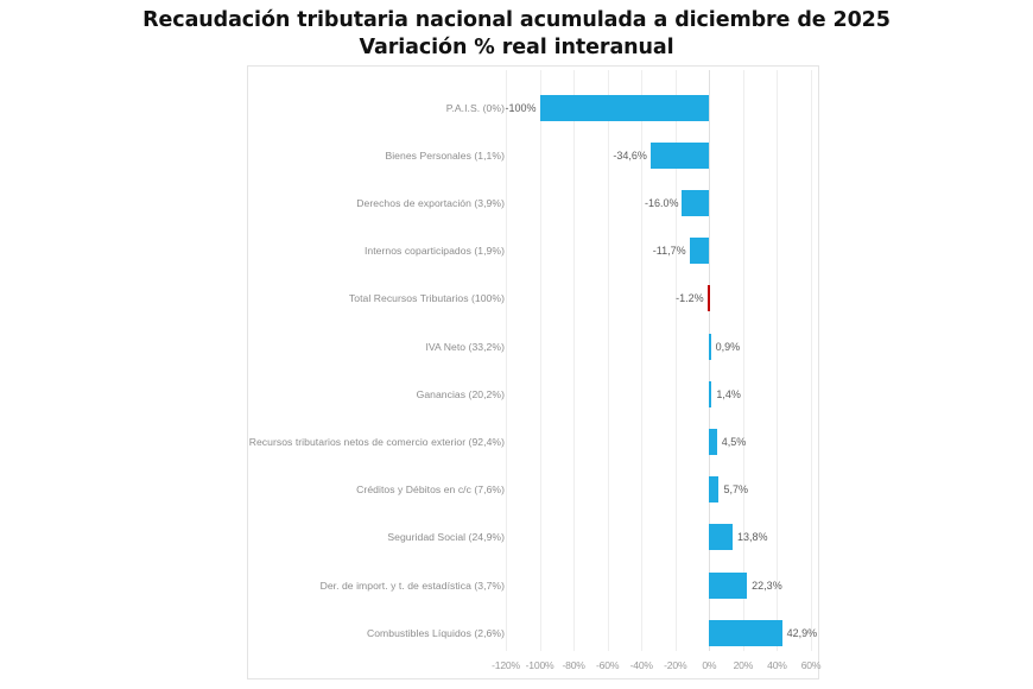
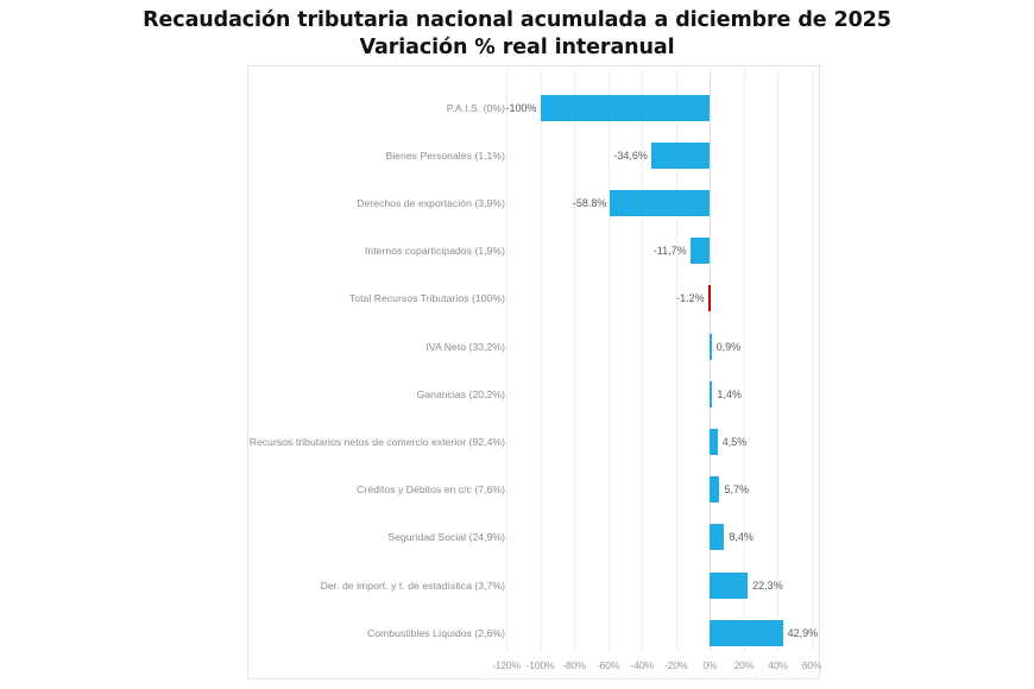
Derechos de exportación (3,9%): -16.0% -> -58.8%
Seguridad Social (24,9%): 13,8% -> 8,4%
